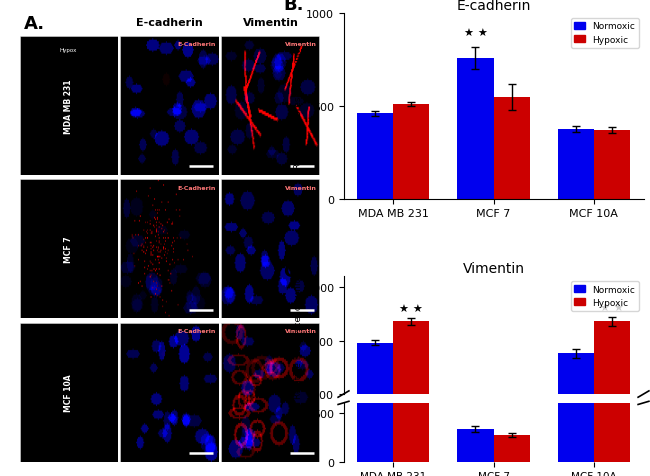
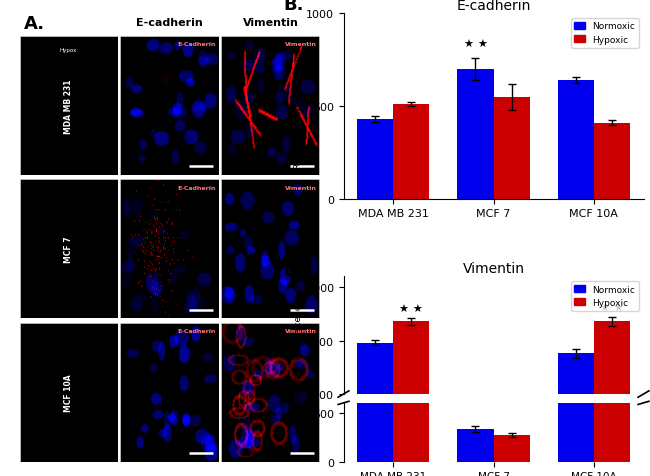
E-cadherin/Normoxic/MDA MB 231: 460 -> 430
E-cadherin/Normoxic/MCF 7: 760 -> 700
E-cadherin/Normoxic/MCF 10A: 380 -> 640
E-cadherin/Hypoxic/MCF 10A: 370 -> 410
